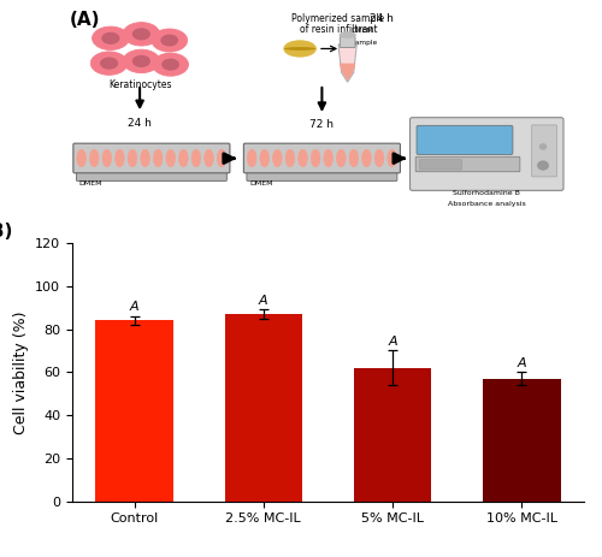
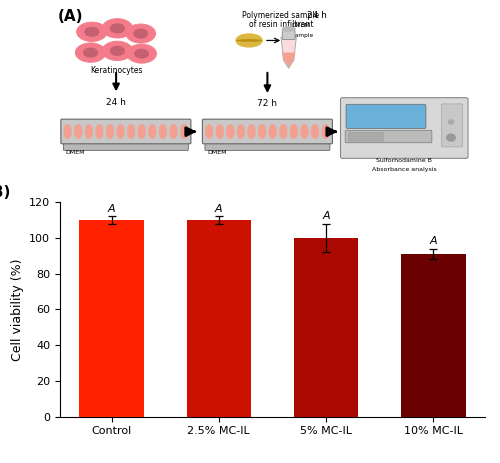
Control: 84 -> 110
2.5% MC-IL: 87 -> 110
5% MC-IL: 62 -> 100
10% MC-IL: 57 -> 91
